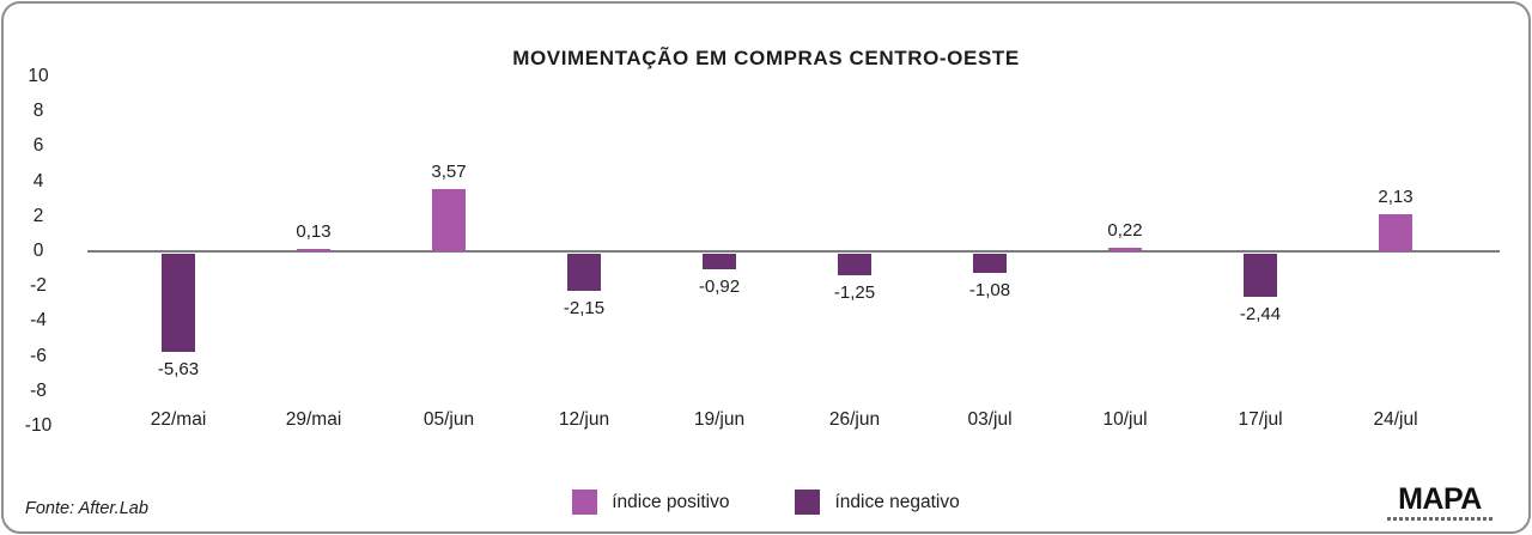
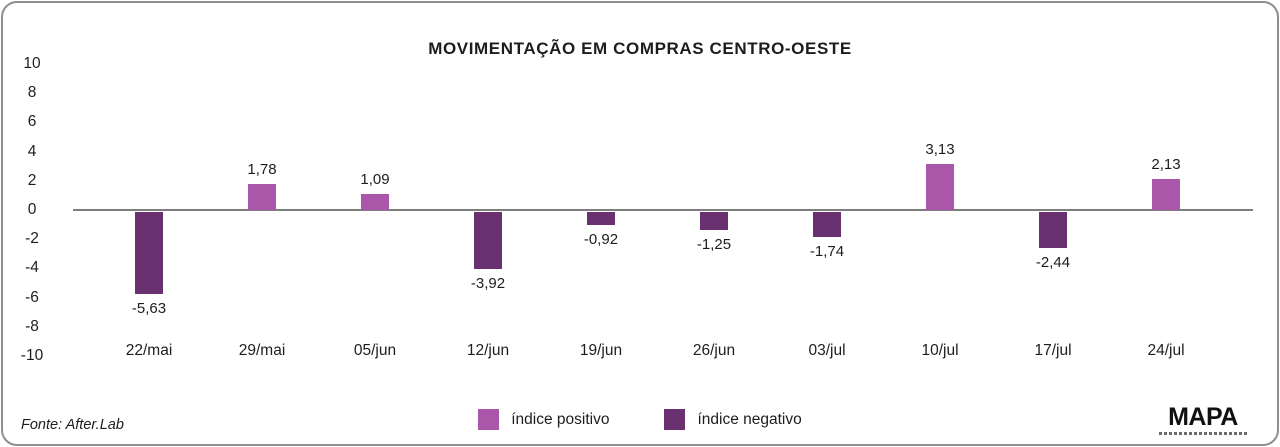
29/mai: 0,13 -> 1,78
05/jun: 3,57 -> 1,09
12/jun: -2,15 -> -3,92
03/jul: -1,08 -> -1,74
10/jul: 0,22 -> 3,13
